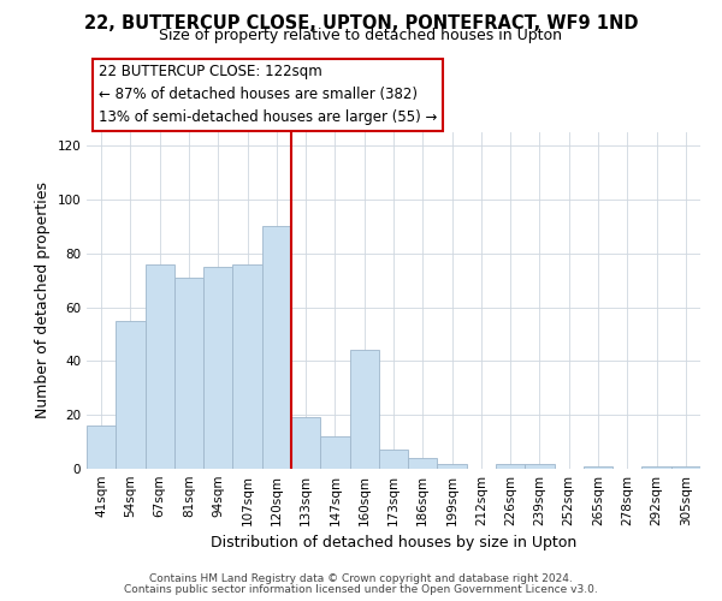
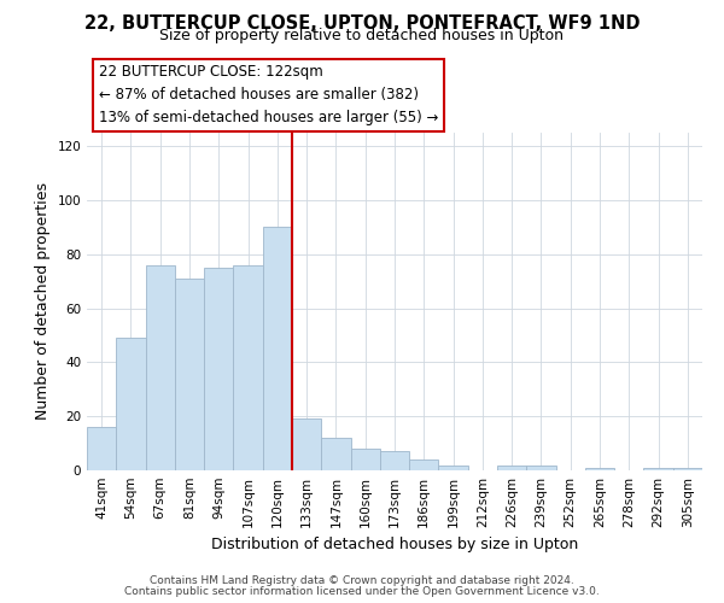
54sqm: 55 -> 49
160sqm: 44 -> 8
